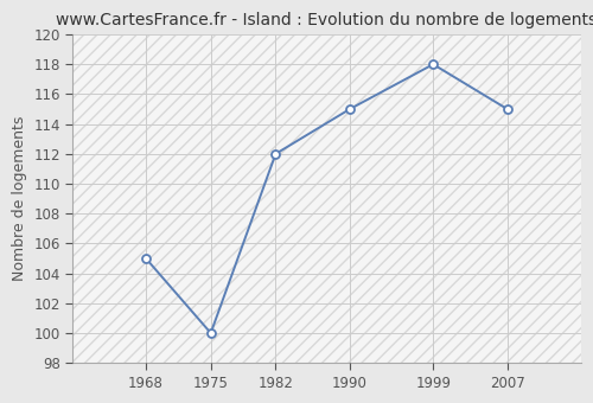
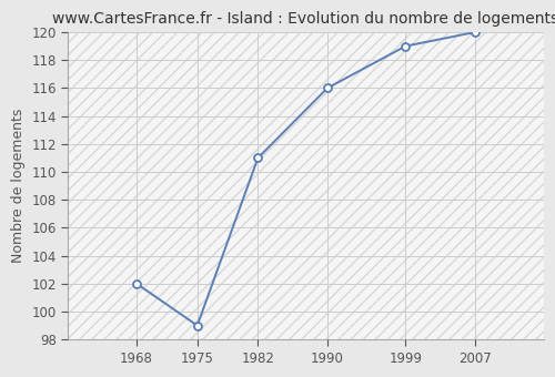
1968: 105 -> 102
1975: 100 -> 99
1982: 112 -> 111
1990: 115 -> 116
1999: 118 -> 119
2007: 115 -> 120
